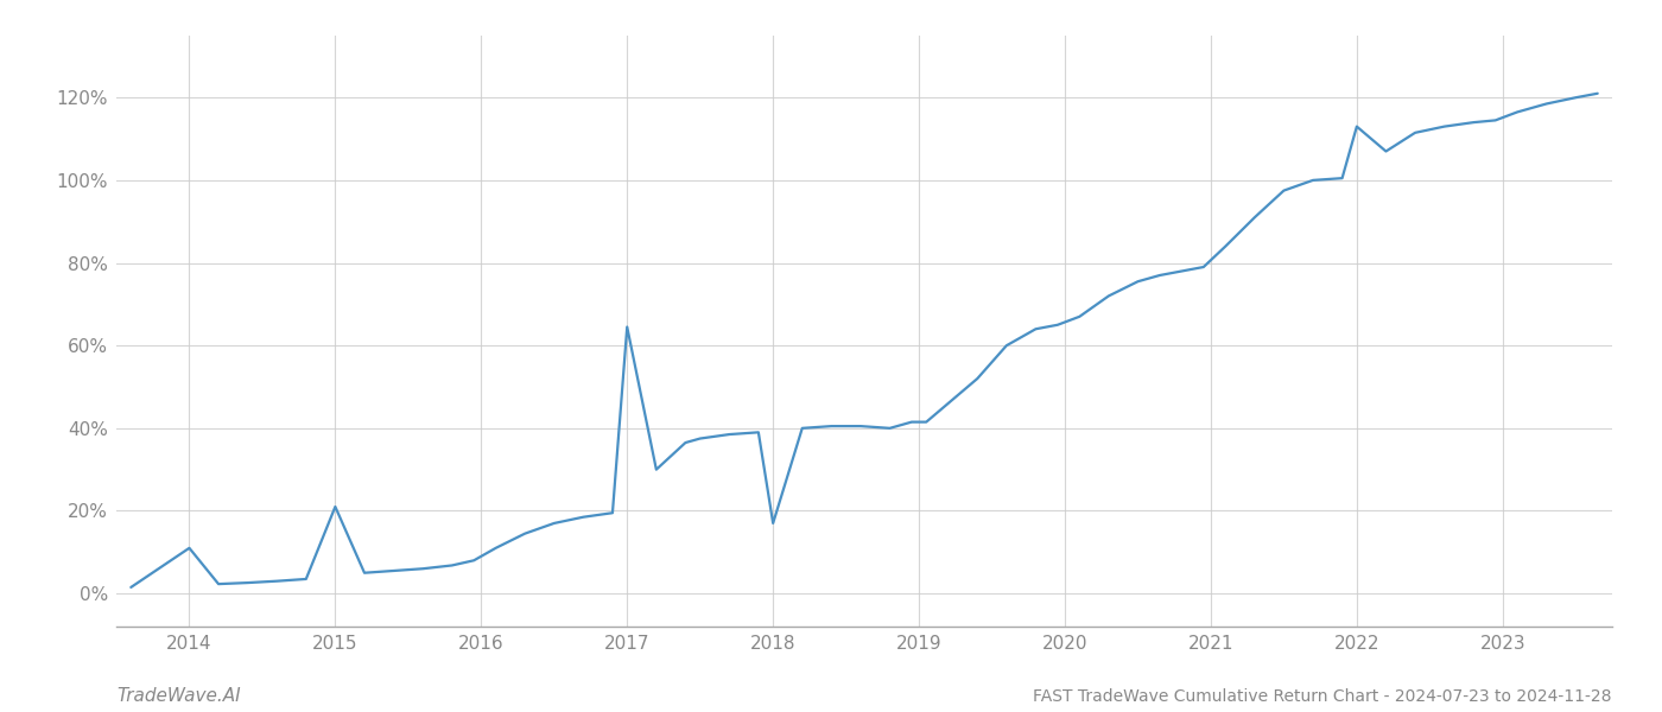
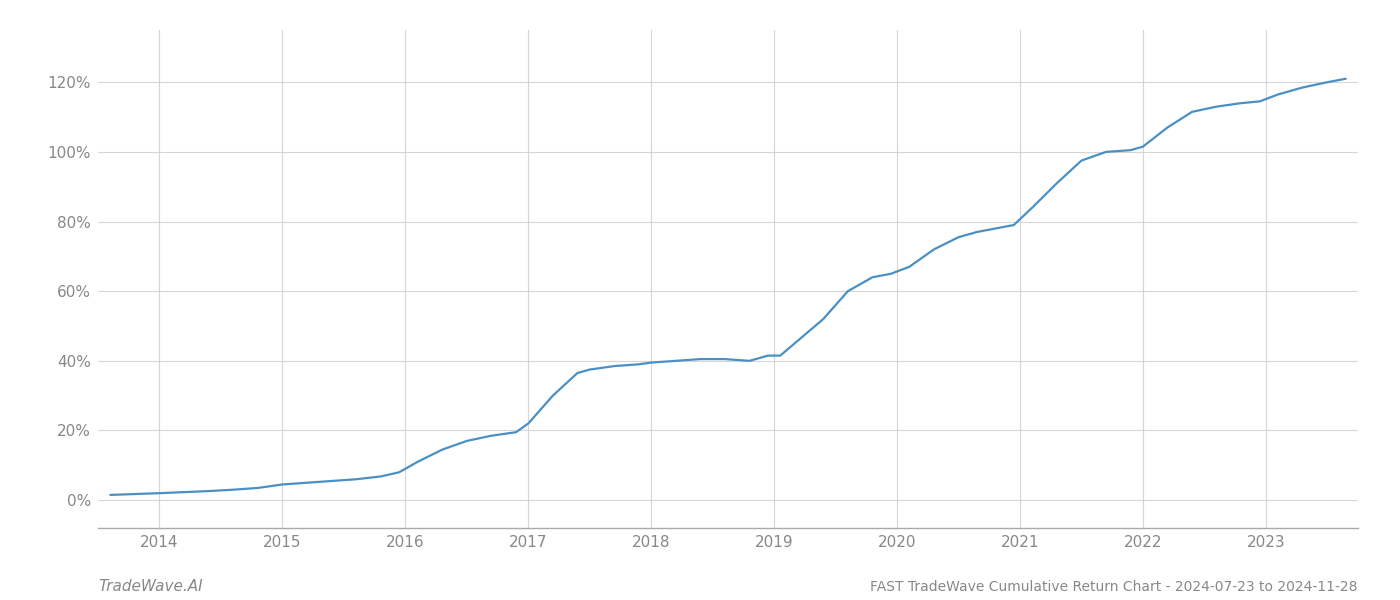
2014: 11.0% -> 2.0%
2015: 21.0% -> 4.5%
2017: 64.5% -> 22.0%
2018: 17.0% -> 39.5%
2022: 113.0% -> 101.5%
